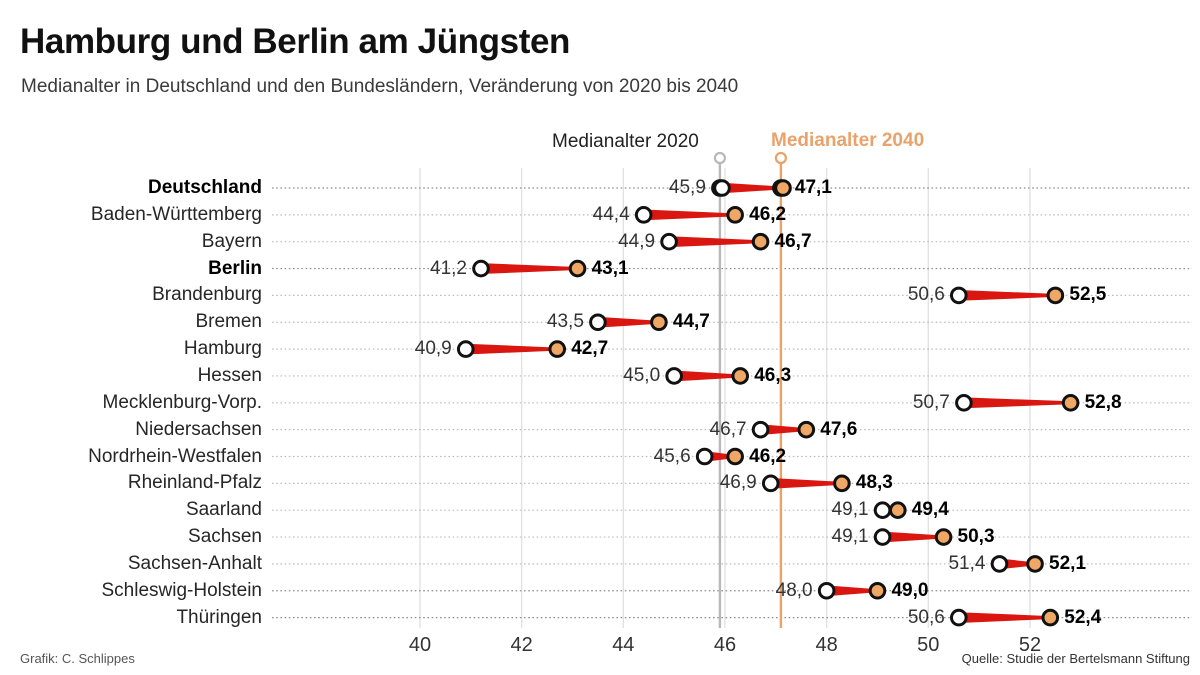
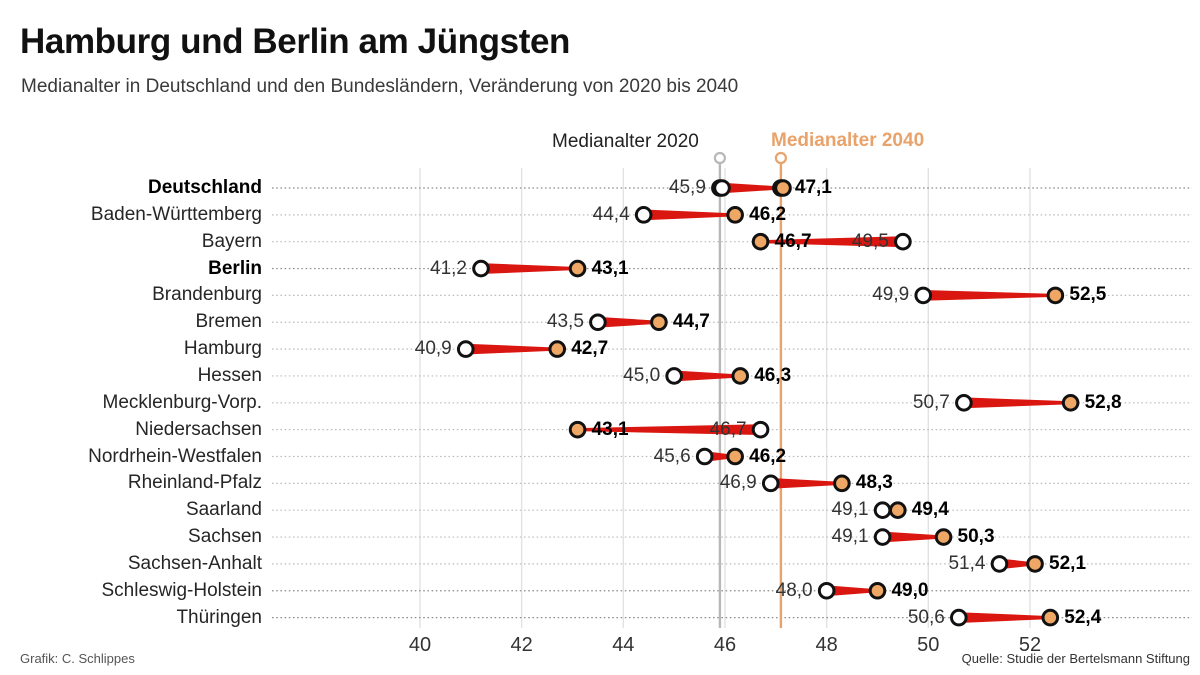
Medianalter 2020/Bayern: 44,9 -> 49,5
Medianalter 2020/Brandenburg: 50,6 -> 49,9
Medianalter 2040/Niedersachsen: 47,6 -> 43,1
